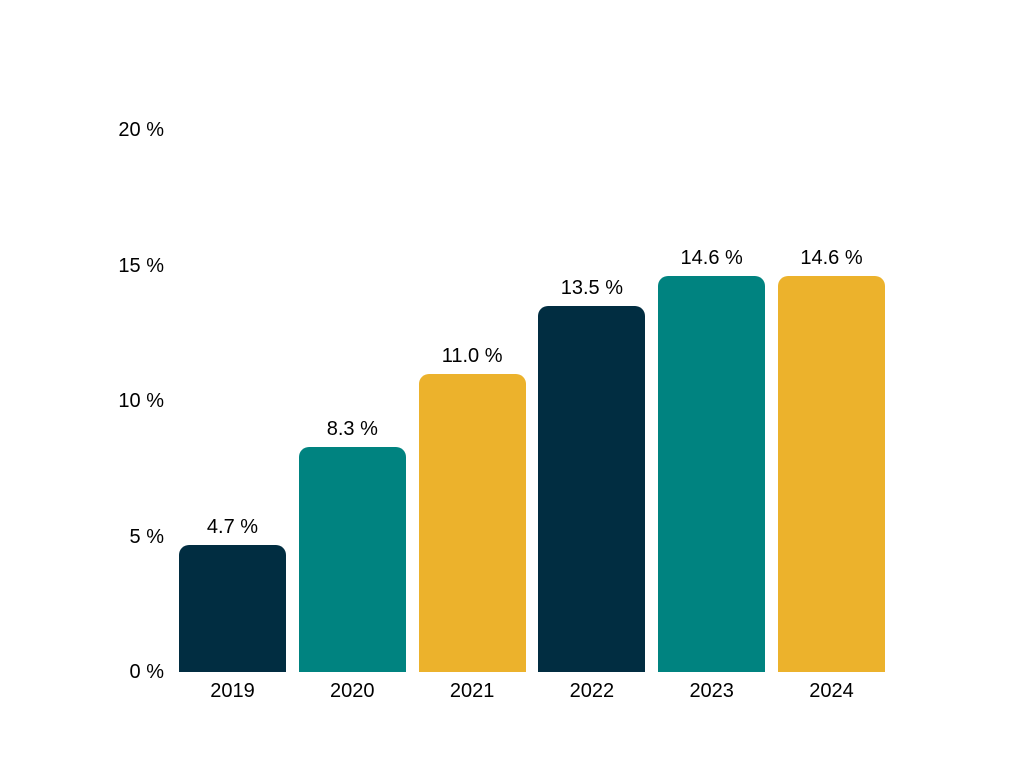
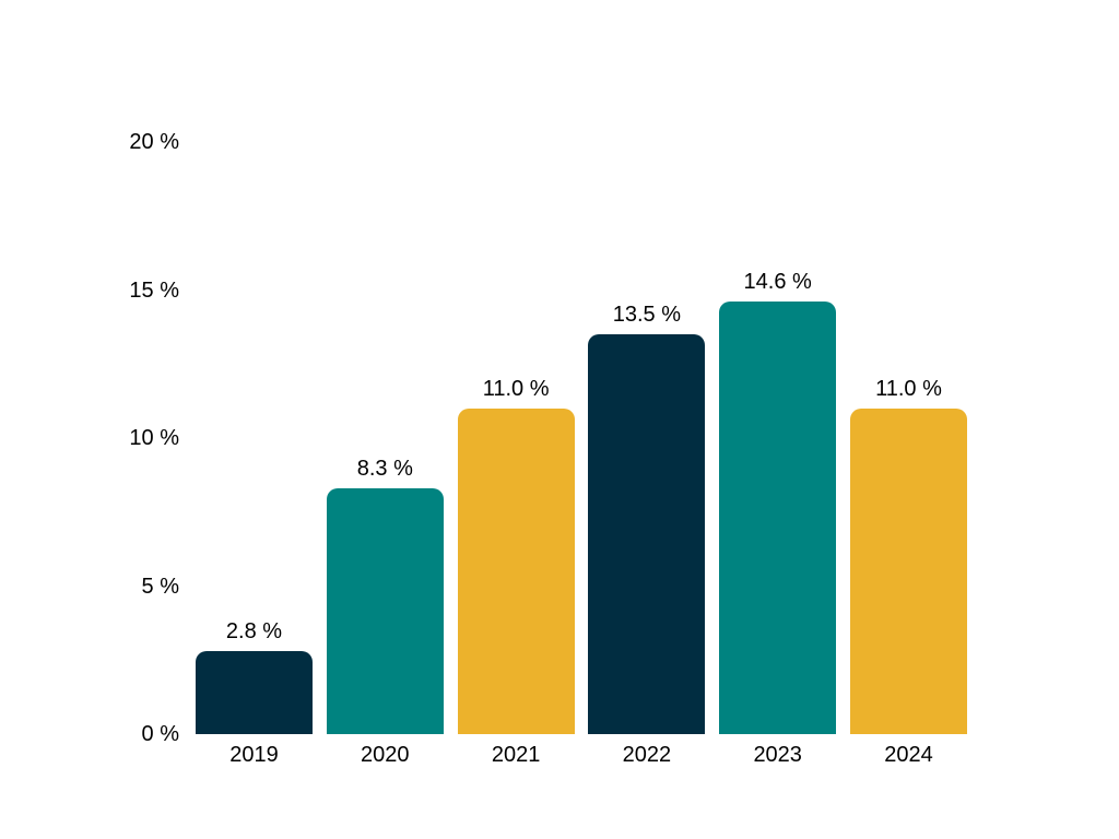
2019: 4.7 -> 2.8
2024: 14.6 -> 11.0
